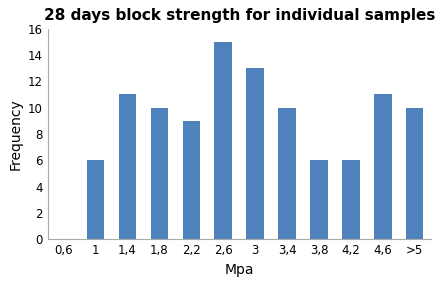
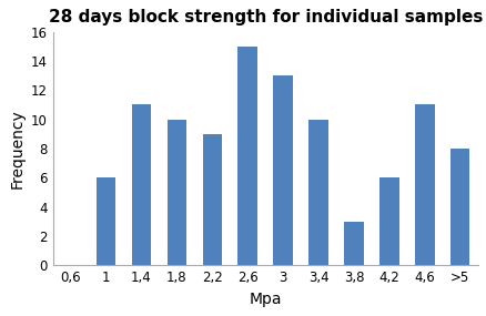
3,8: 6 -> 3
>5: 10 -> 8
